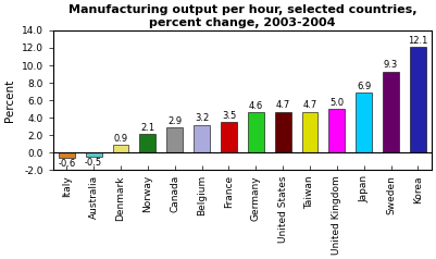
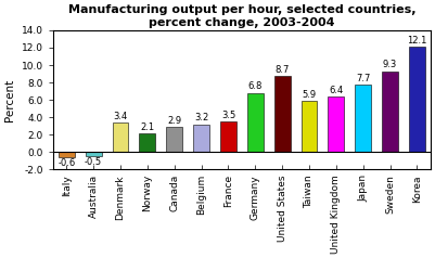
Denmark: 0.9 -> 3.4
Germany: 4.6 -> 6.8
United States: 4.7 -> 8.7
Taiwan: 4.7 -> 5.9
United Kingdom: 5.0 -> 6.4
Japan: 6.9 -> 7.7
